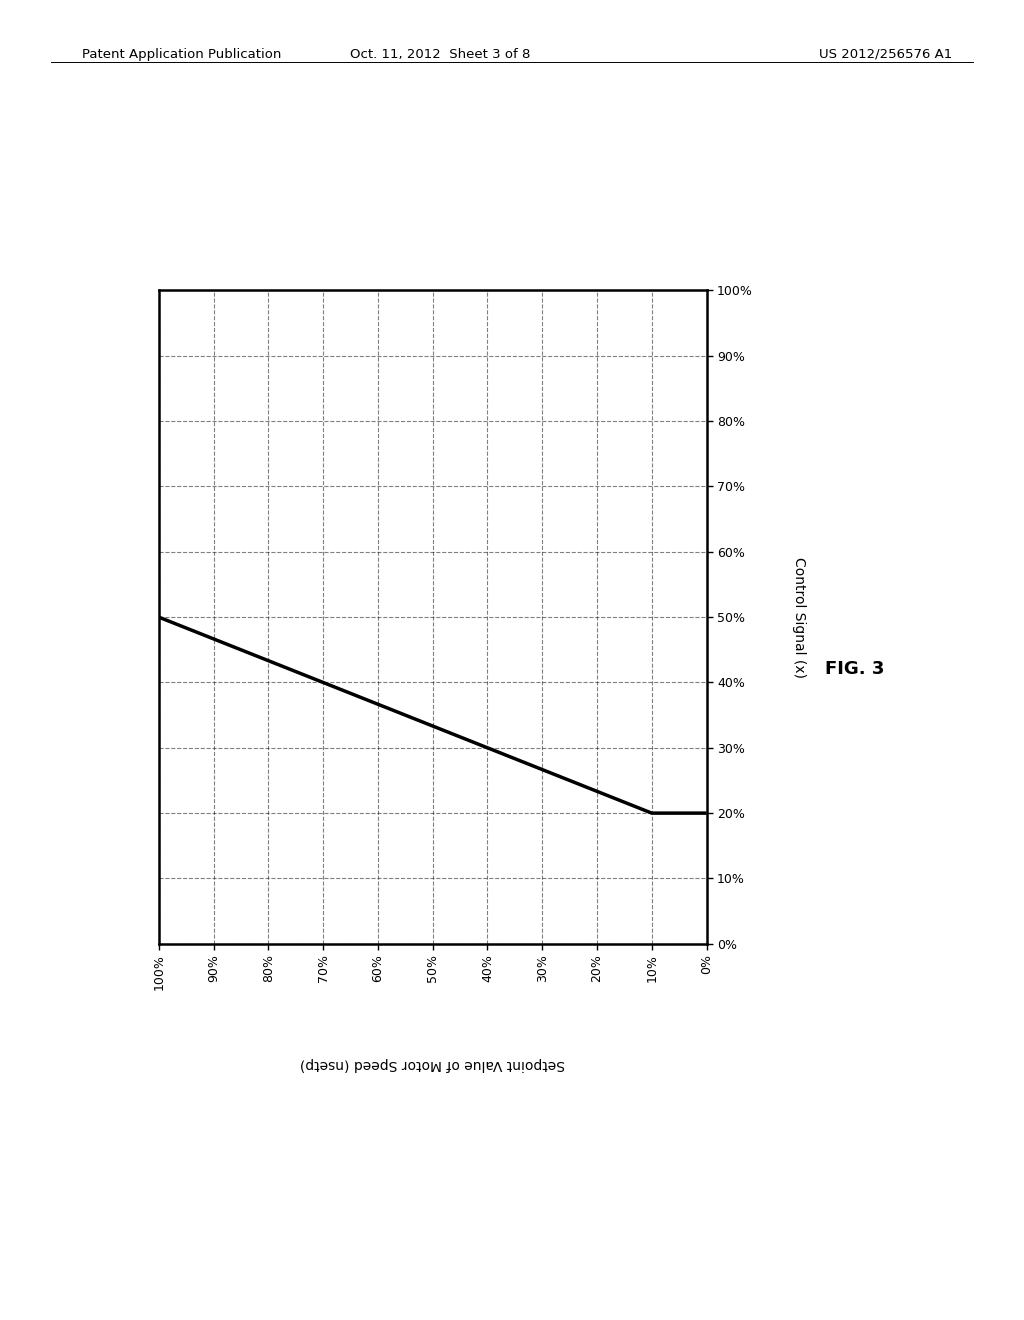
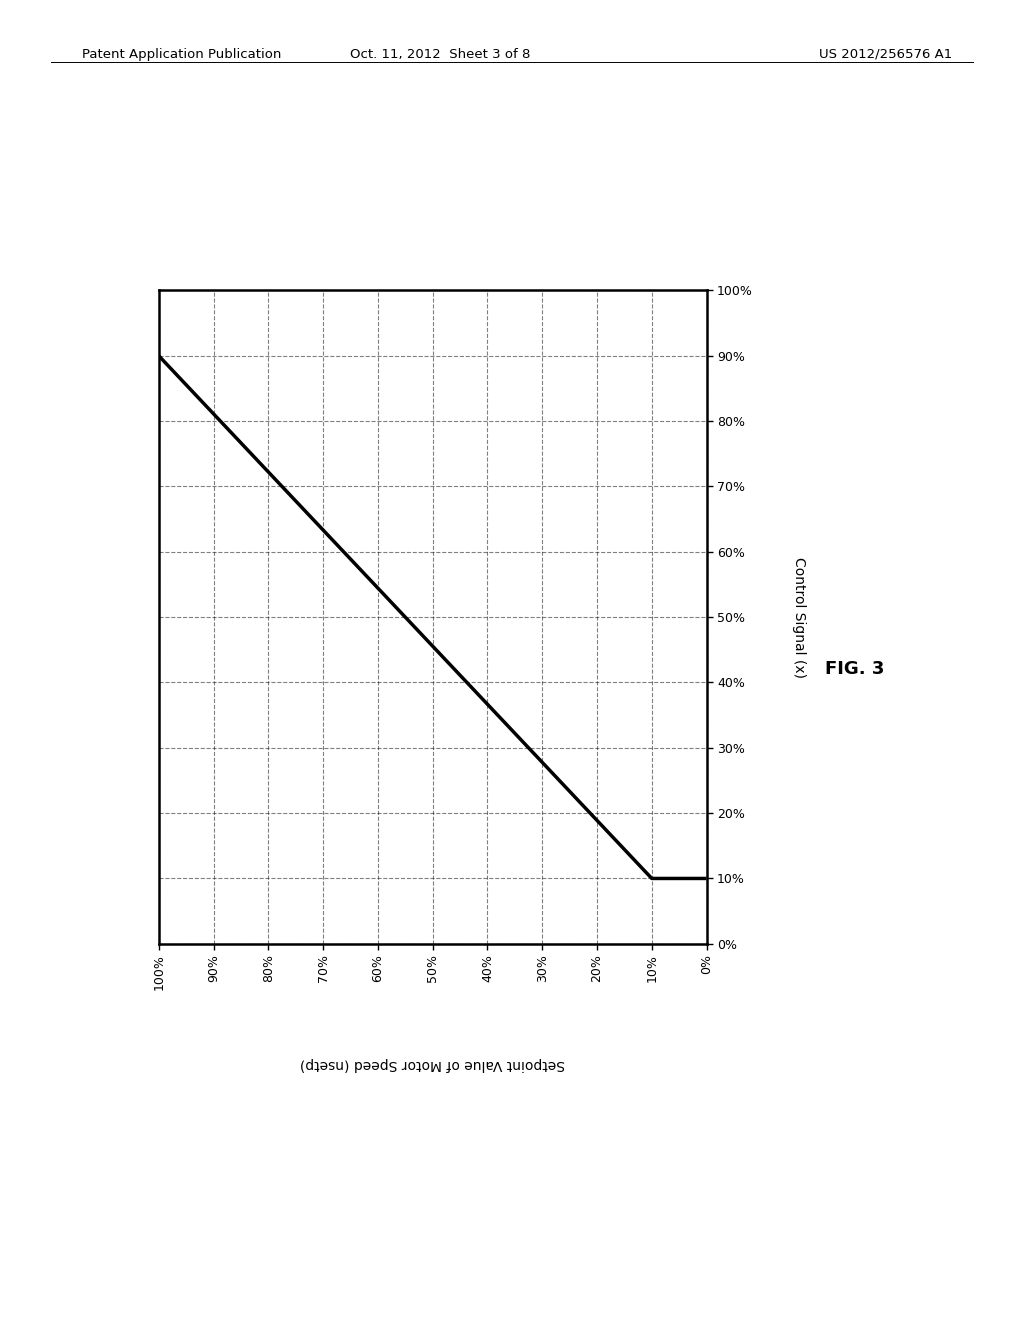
100%: 50% -> 90%
10%: 20% -> 10%
0%: 20% -> 10%
